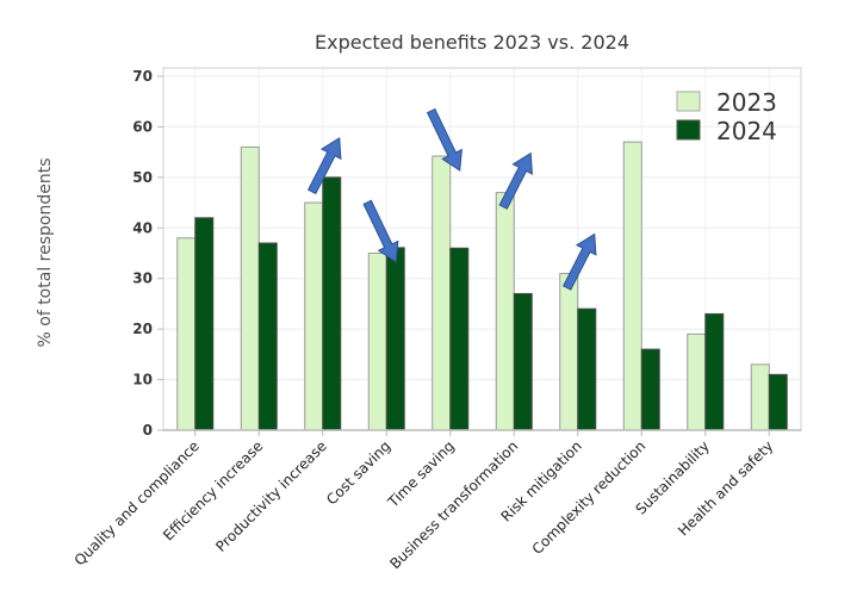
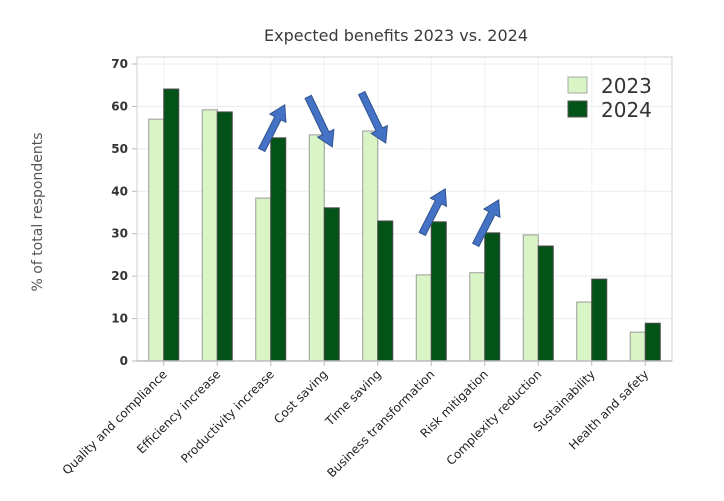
2023/Quality and compliance: 38 -> 57
2024/Quality and compliance: 42 -> 64
2023/Efficiency increase: 56 -> 59
2024/Efficiency increase: 37 -> 59
2023/Productivity increase: 45 -> 38
2024/Productivity increase: 50 -> 53
2023/Cost saving: 35 -> 53
2024/Time saving: 36 -> 33
2023/Business transformation: 47 -> 20
2024/Business transformation: 27 -> 33
2023/Risk mitigation: 31 -> 21
2024/Risk mitigation: 24 -> 30
2023/Complexity reduction: 57 -> 30
2024/Complexity reduction: 16 -> 27
2023/Sustainability: 19 -> 14
2024/Sustainability: 23 -> 19
2023/Health and safety: 13 -> 7
2024/Health and safety: 11 -> 9
